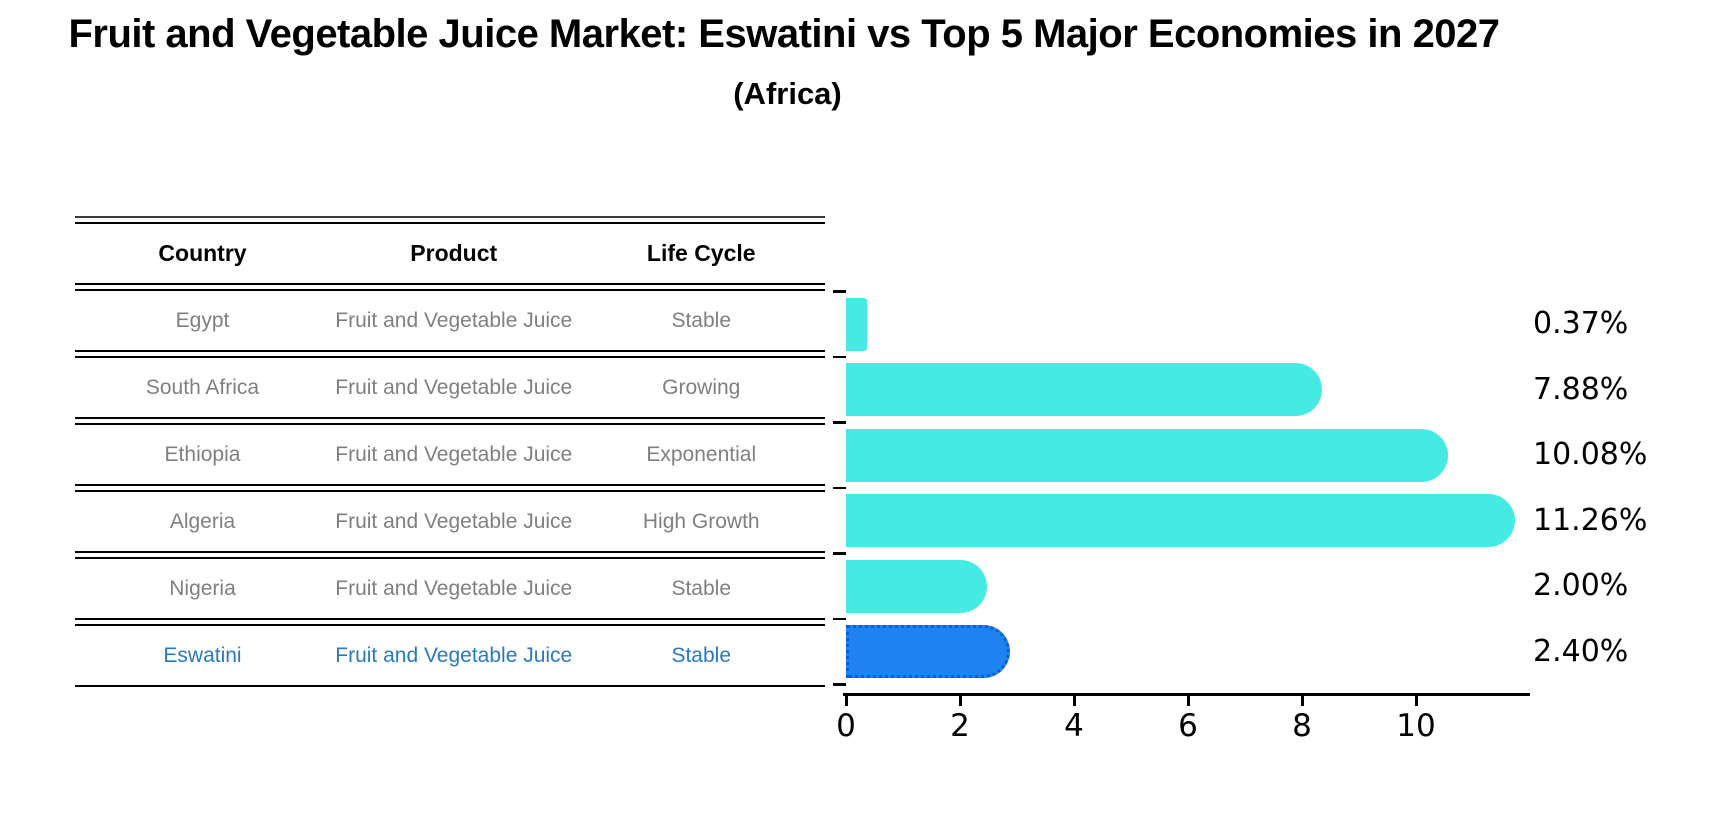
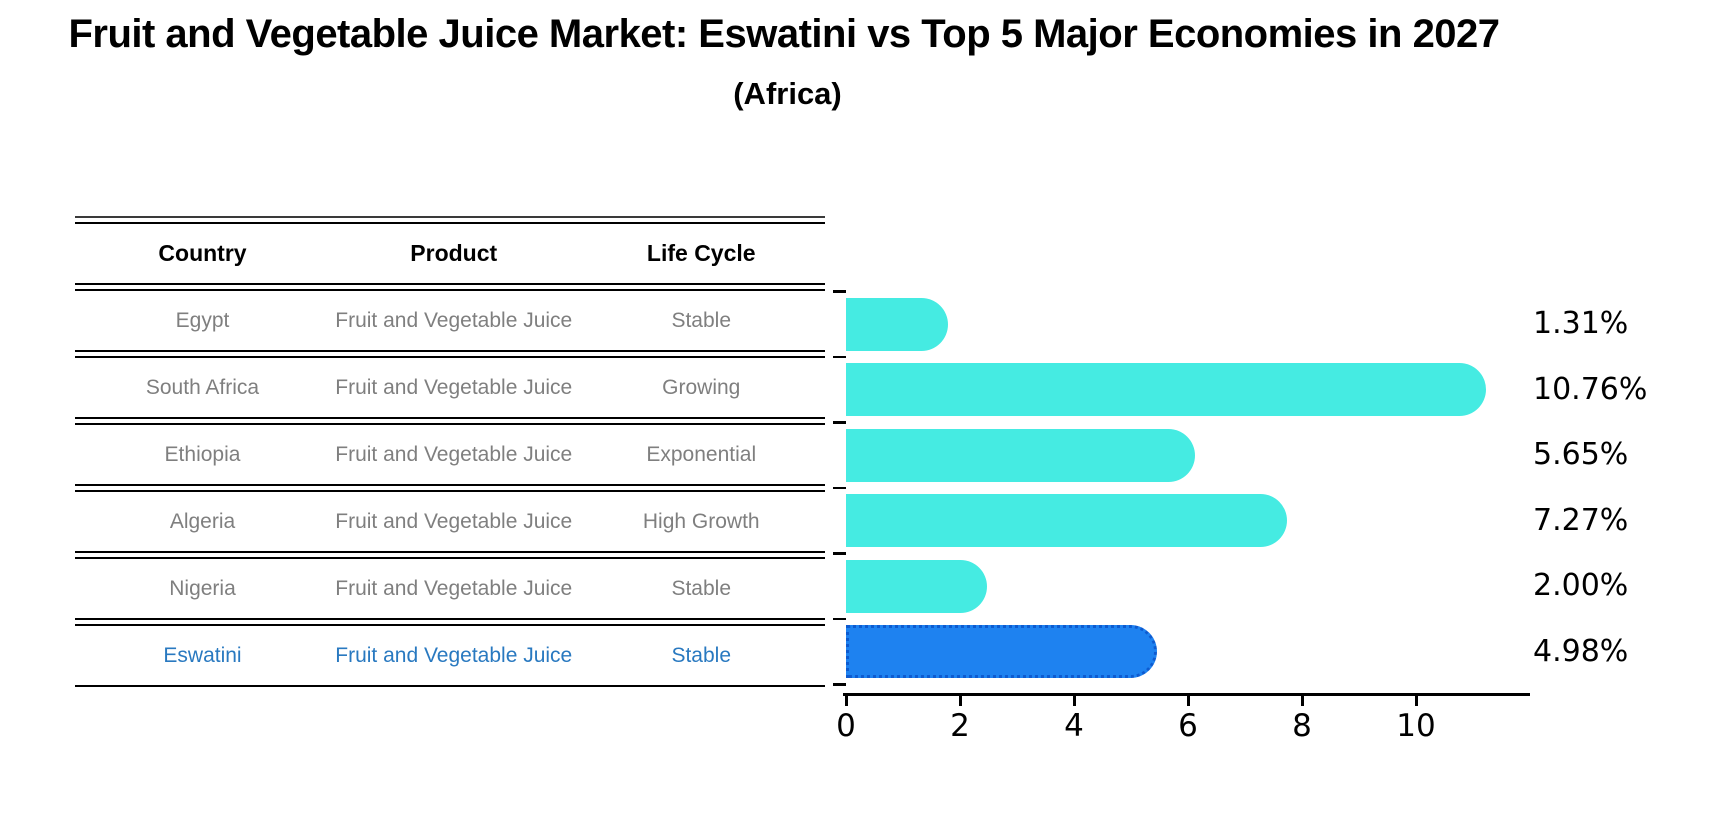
Egypt: 0.37% -> 1.31%
South Africa: 7.88% -> 10.76%
Ethiopia: 10.08% -> 5.65%
Algeria: 11.26% -> 7.27%
Eswatini: 2.40% -> 4.98%
